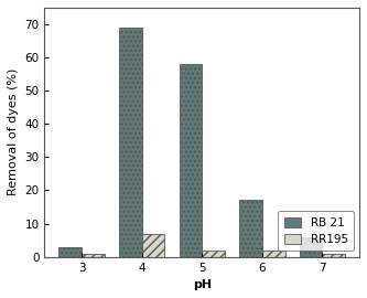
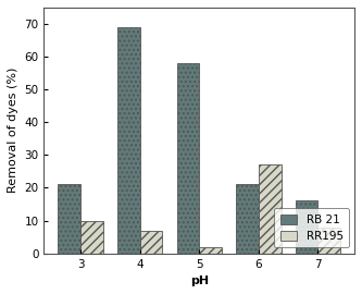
RB 21/3: 3 -> 21
RR195/3: 1 -> 10
RB 21/6: 17 -> 21
RR195/6: 2 -> 27
RB 21/7: 6 -> 16
RR195/7: 1 -> 8
